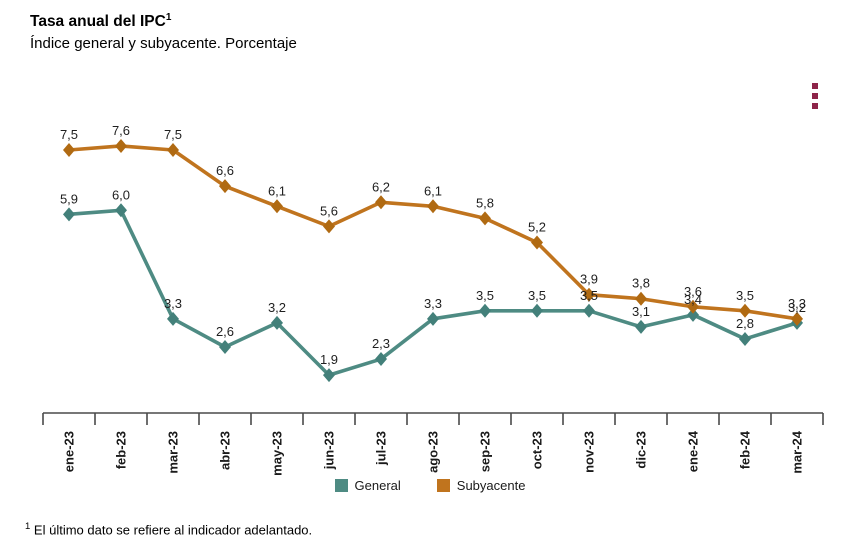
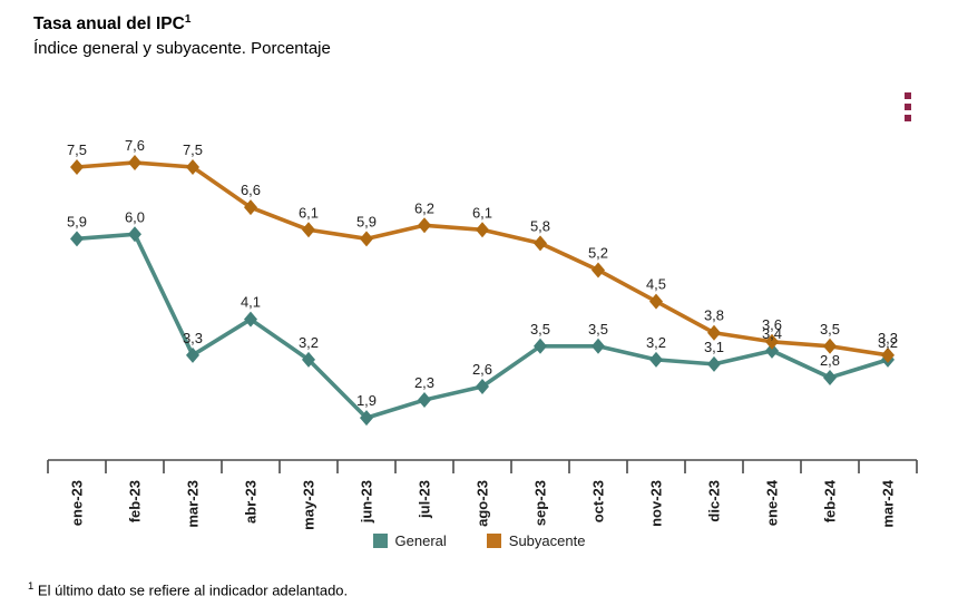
General/abr-23: 2,6 -> 4,1
Subyacente/jun-23: 5,6 -> 5,9
General/ago-23: 3,3 -> 2,6
General/nov-23: 3,5 -> 3,2
Subyacente/nov-23: 3,9 -> 4,5
